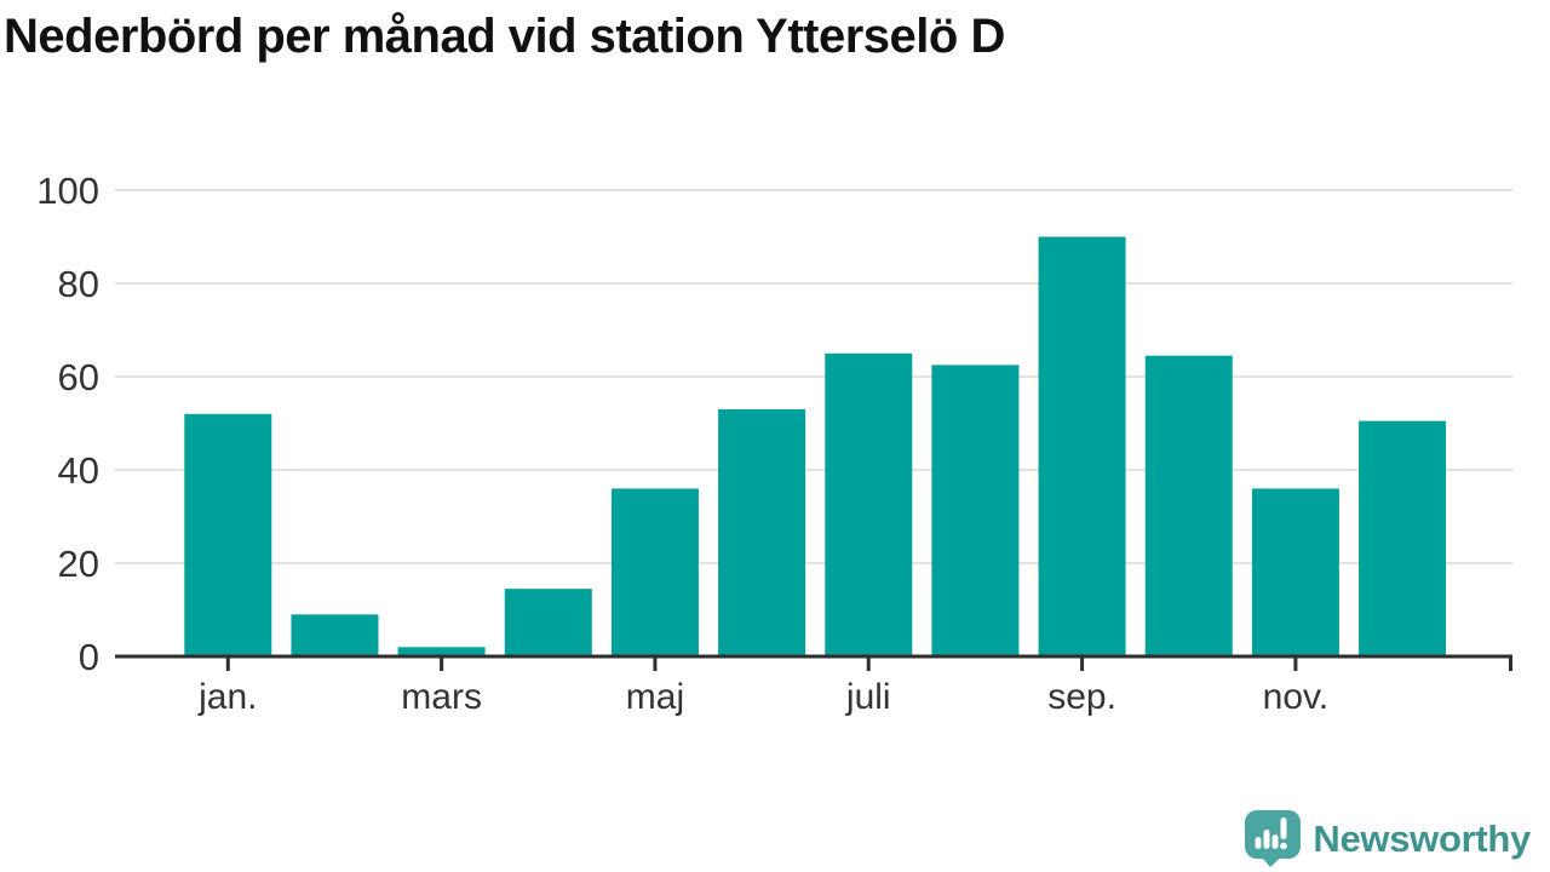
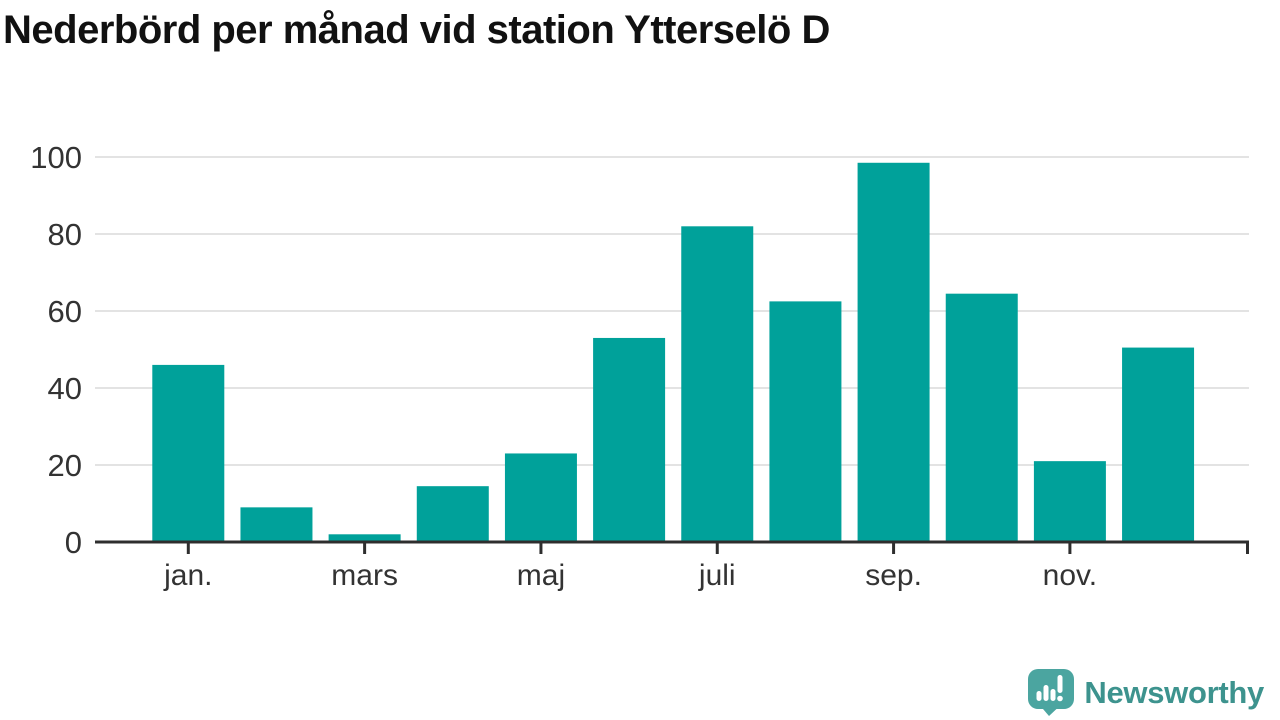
jan.: 52 -> 46
maj: 36 -> 23
juli: 65 -> 82
sep.: 90 -> 98
nov.: 36 -> 21
